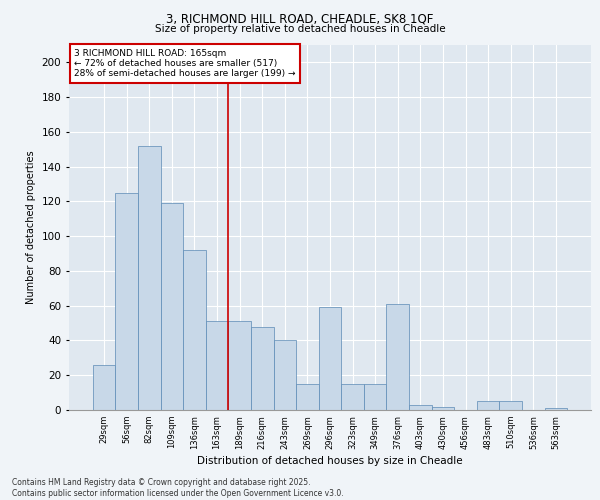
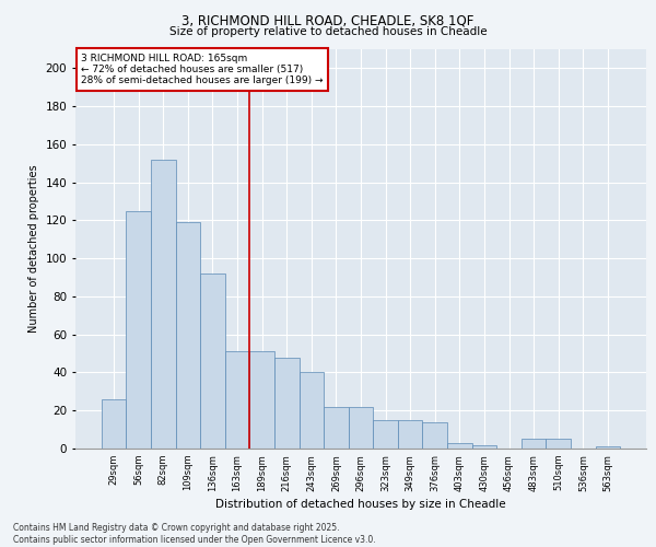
269sqm: 15 -> 22
296sqm: 59 -> 22
376sqm: 61 -> 14
